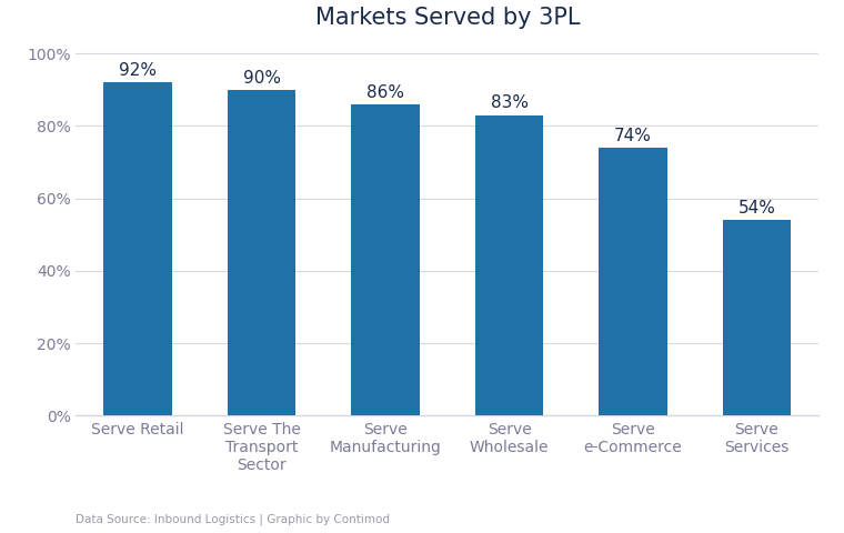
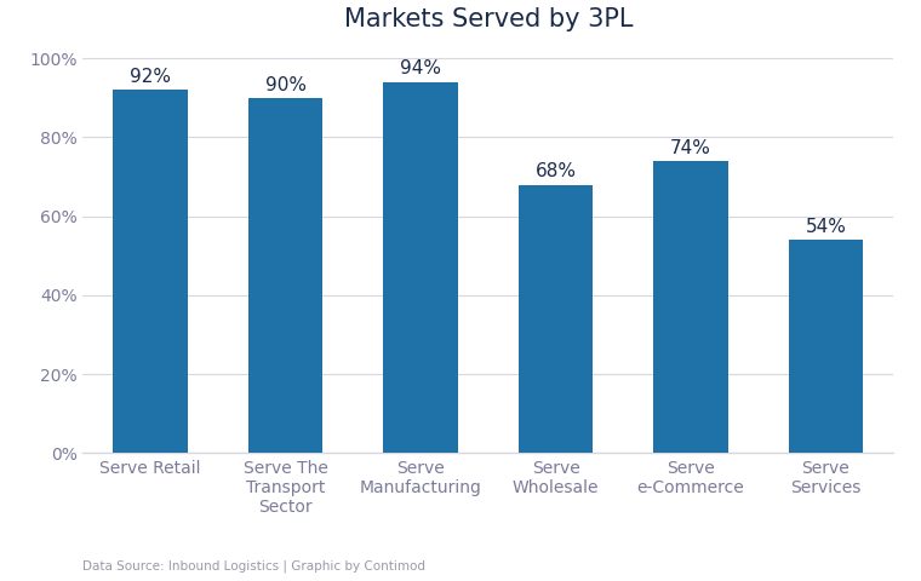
Serve Manufacturing: 86% -> 94%
Serve Wholesale: 83% -> 68%
